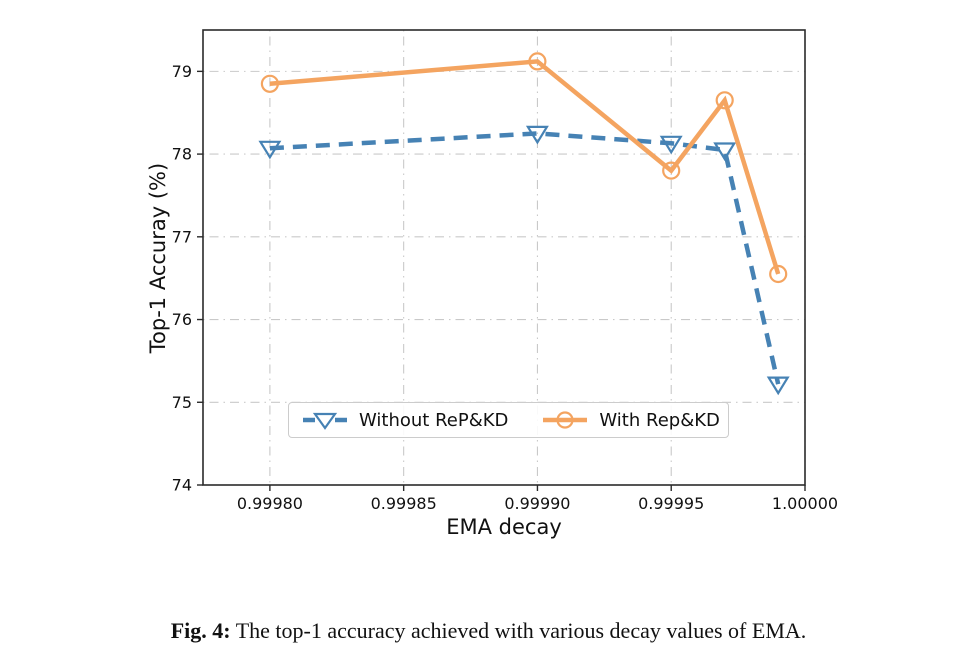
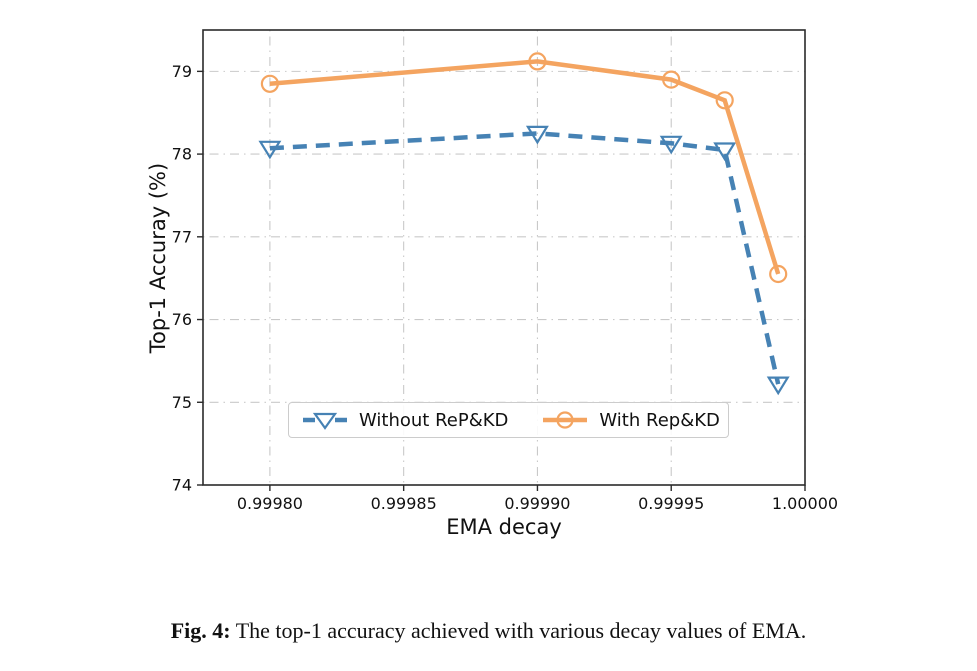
With Rep&KD/0.99995: 77.8 -> 78.9
